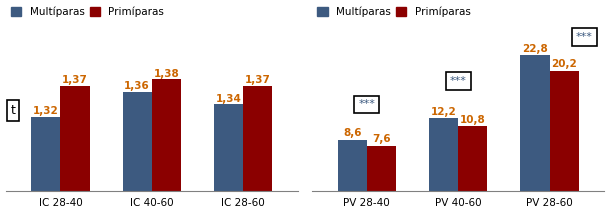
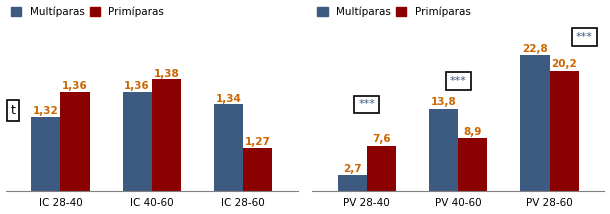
Primíparas/IC 28-40: 1,37 -> 1,36
Primíparas/IC 28-60: 1,37 -> 1,27
Multíparas/PV 28-40: 8,6 -> 2,7
Multíparas/PV 40-60: 12,2 -> 13,8
Primíparas/PV 40-60: 10,8 -> 8,9
